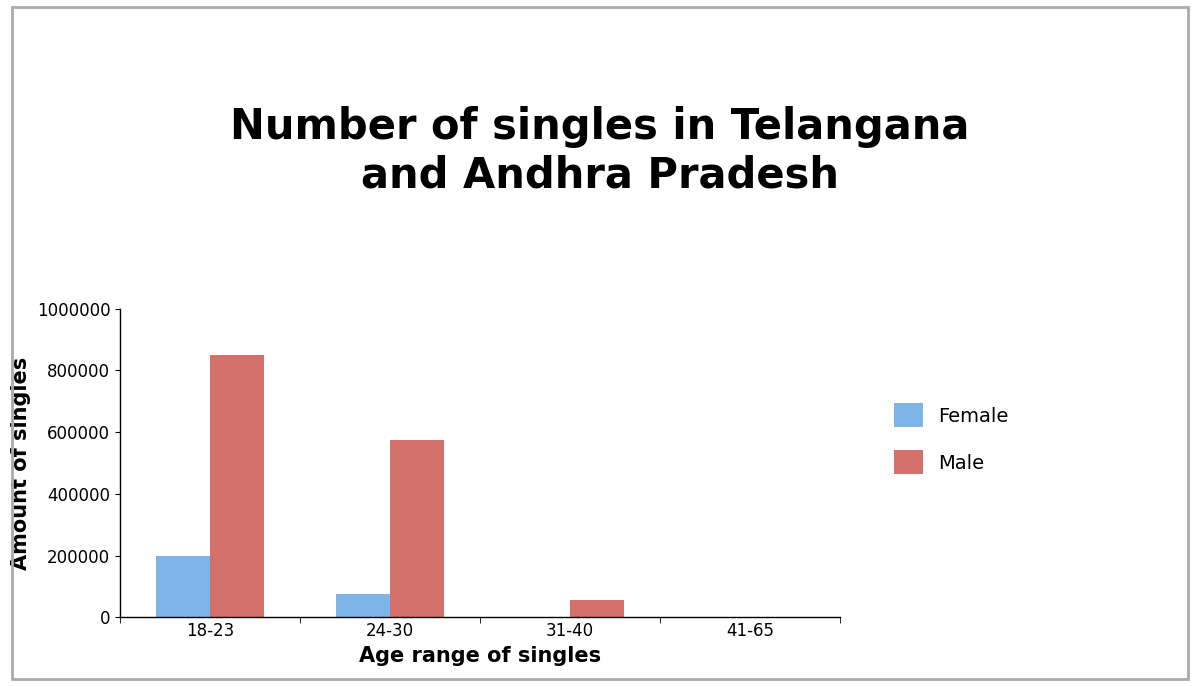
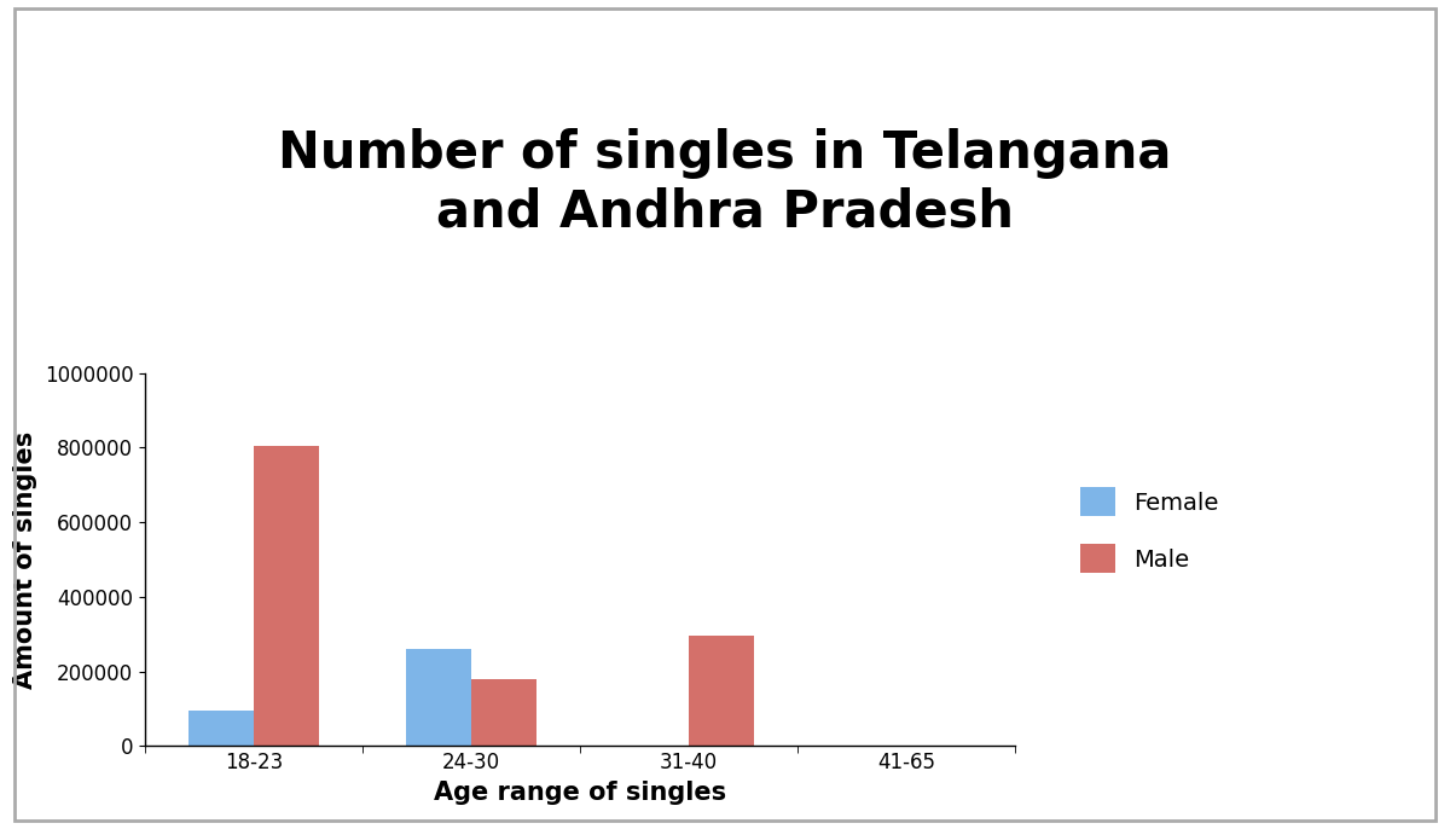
Female/18-23: 200000 -> 95000
Male/18-23: 850000 -> 805000
Female/24-30: 75000 -> 260000
Male/24-30: 575000 -> 180000
Male/31-40: 55000 -> 295000
